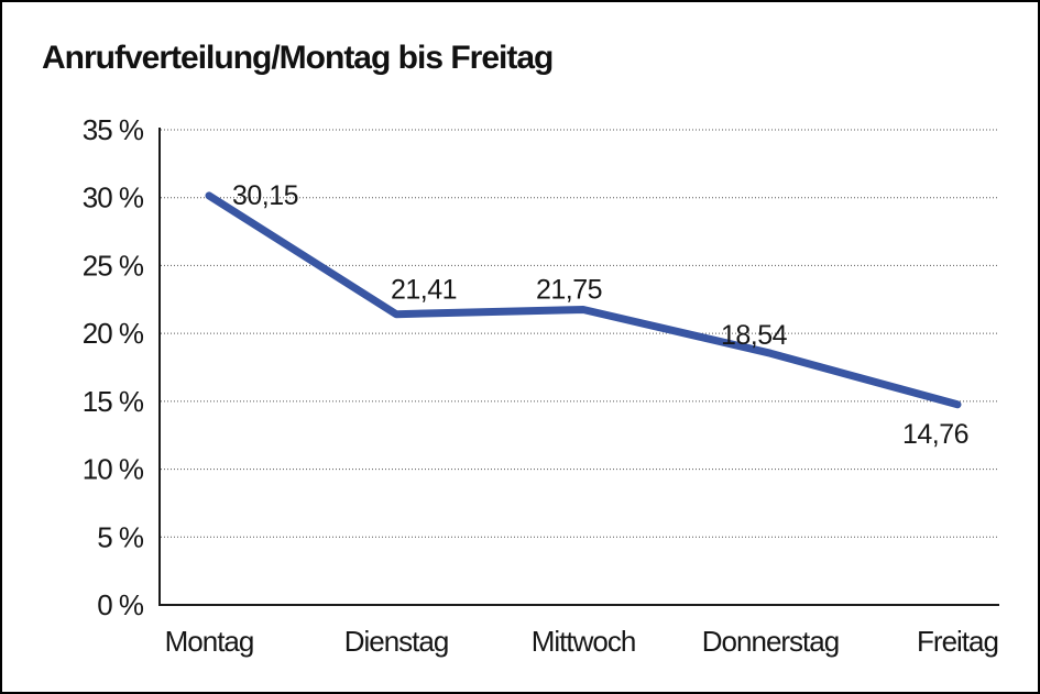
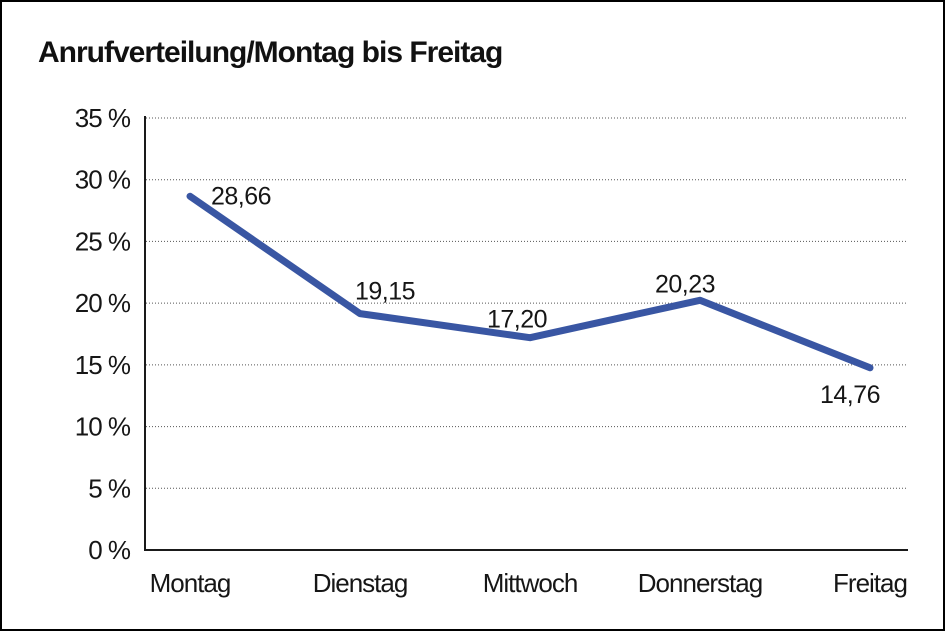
Montag: 30,15 -> 28,66
Dienstag: 21,41 -> 19,15
Mittwoch: 21,75 -> 17,20
Donnerstag: 18,54 -> 20,23
